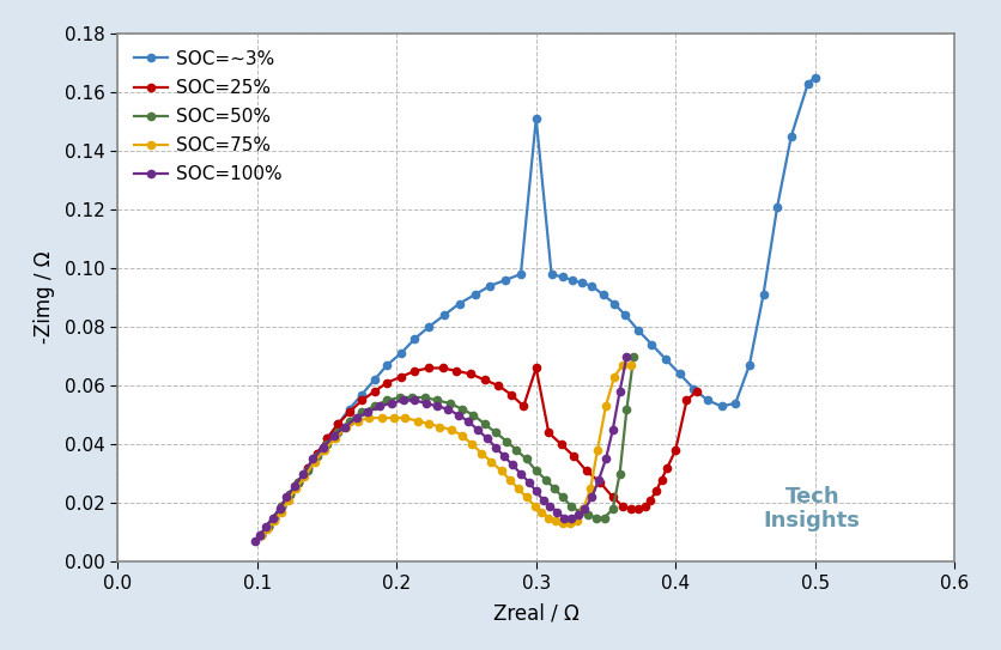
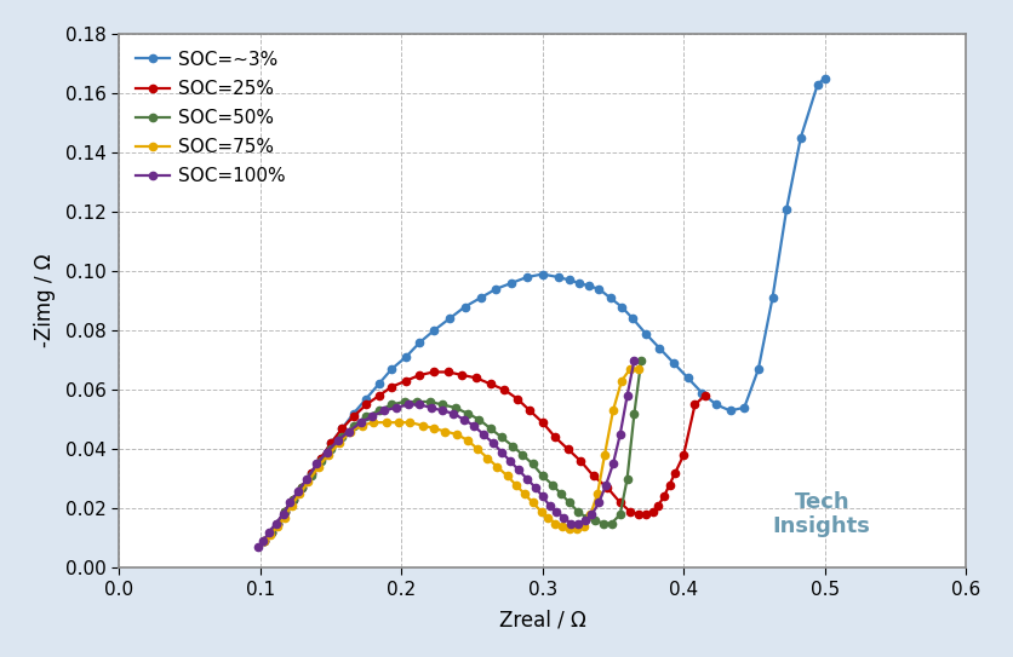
SOC=∼3%/0.3: 0.151 -> 0.099
SOC=25%/0.3: 0.066 -> 0.049
